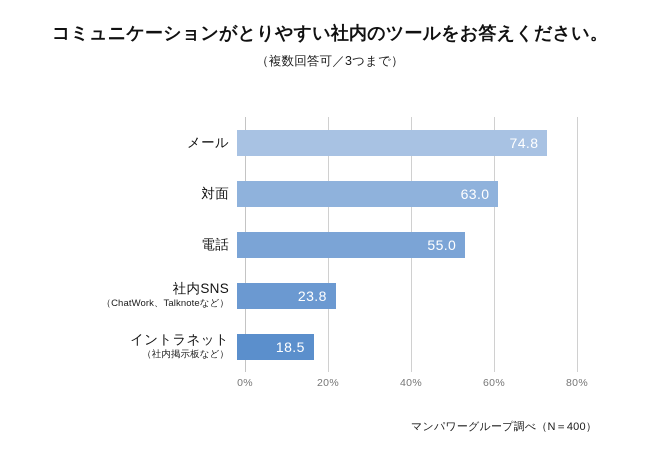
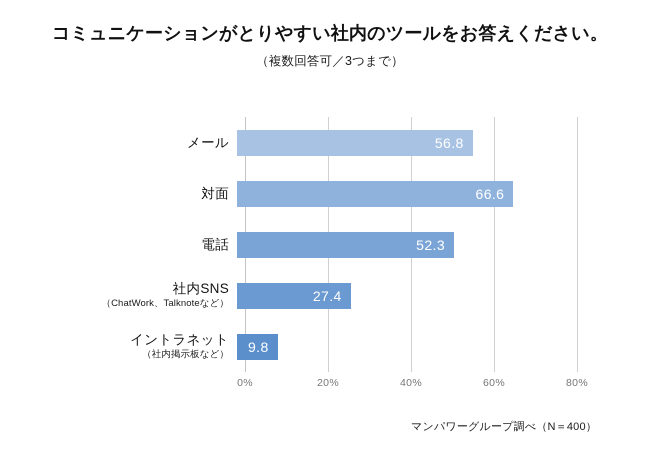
メール: 74.8 -> 56.8
対面: 63.0 -> 66.6
電話: 55.0 -> 52.3
社内SNS: 23.8 -> 27.4
イントラネット: 18.5 -> 9.8
